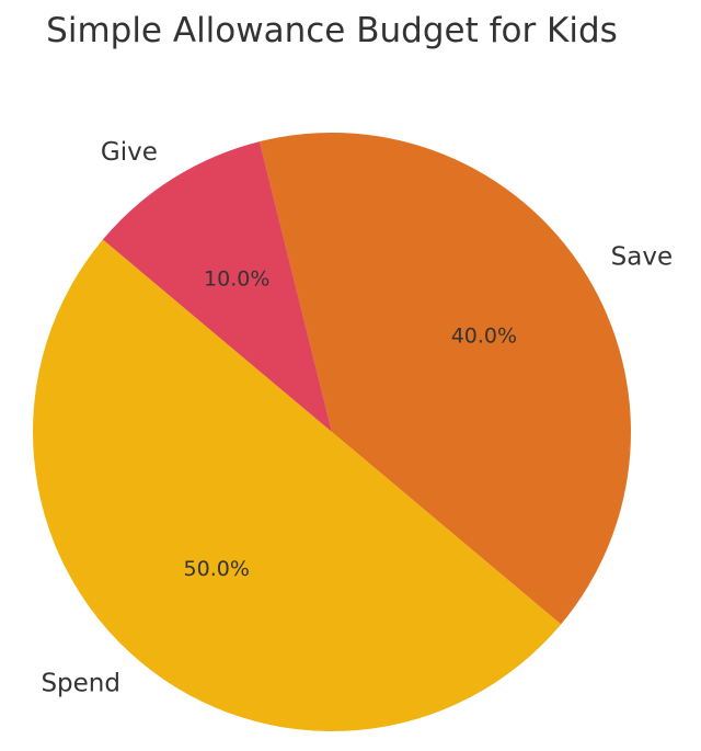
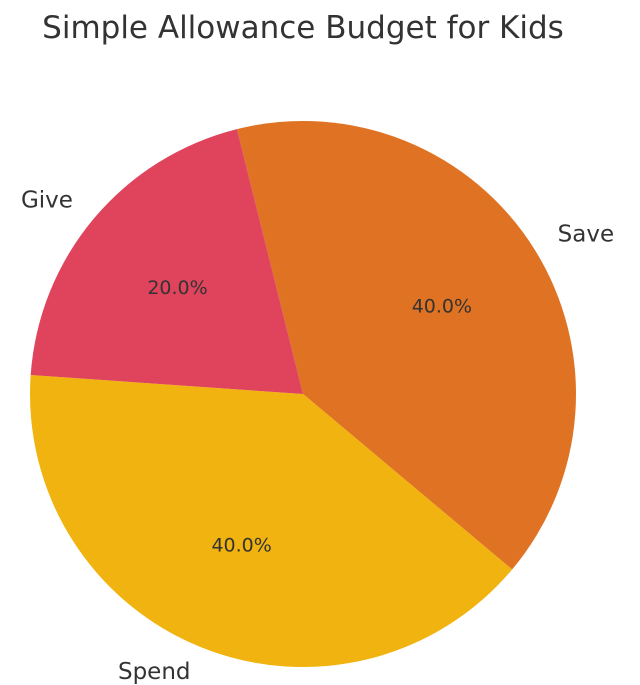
Spend: 50.0% -> 40.0%
Give: 10.0% -> 20.0%
